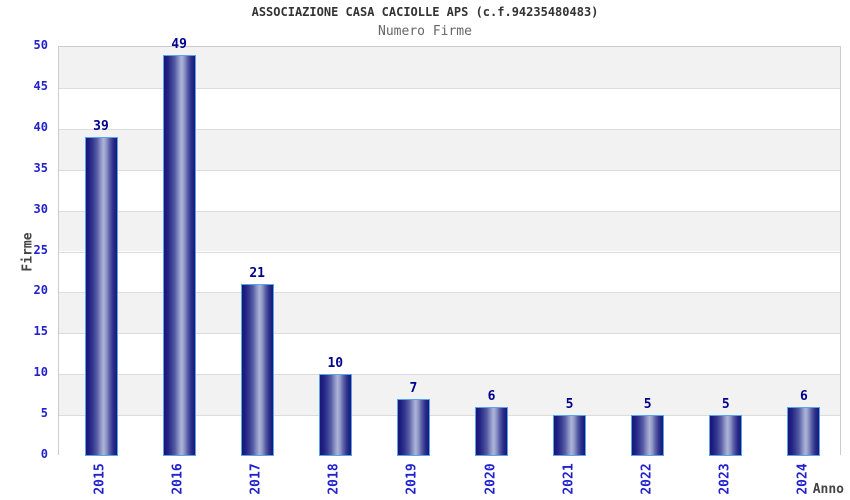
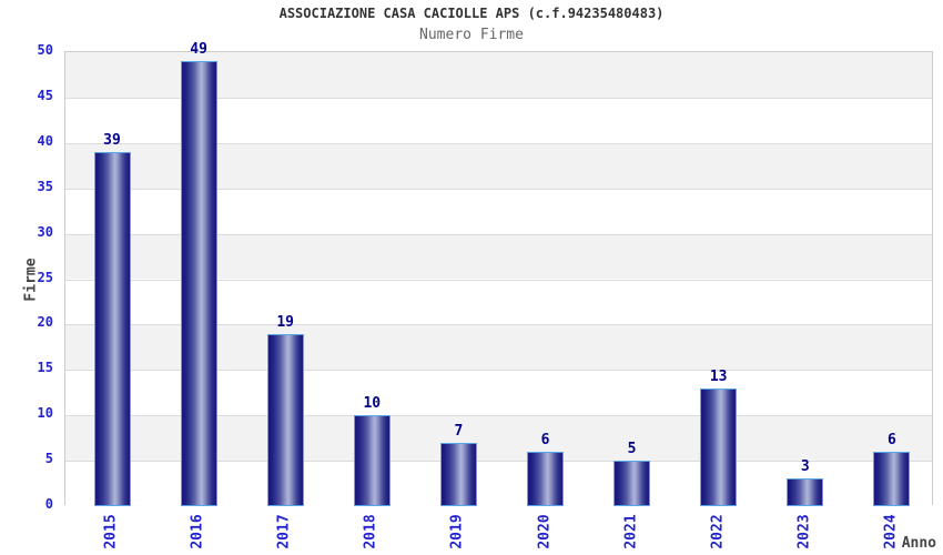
2017: 21 -> 19
2022: 5 -> 13
2023: 5 -> 3
